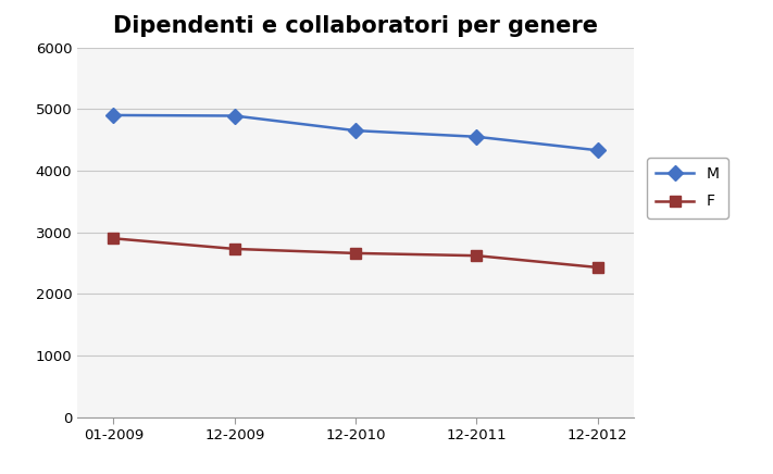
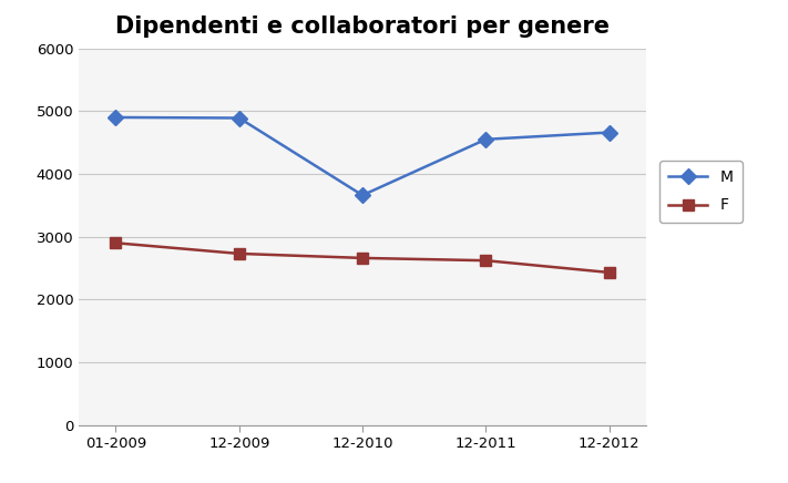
M/12-2010: 4650 -> 3660
M/12-2012: 4330 -> 4660
